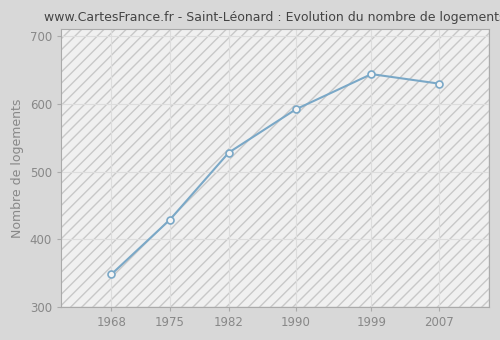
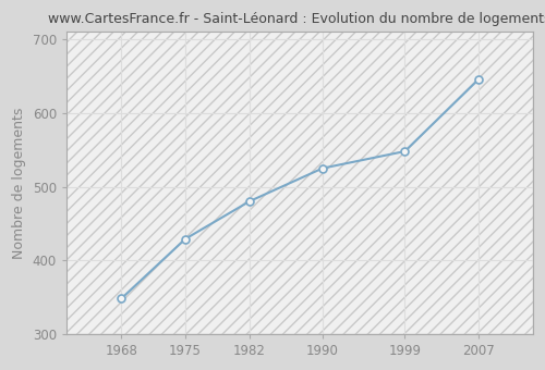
1982: 528 -> 480
1990: 592 -> 525
1999: 644 -> 548
2007: 630 -> 645
